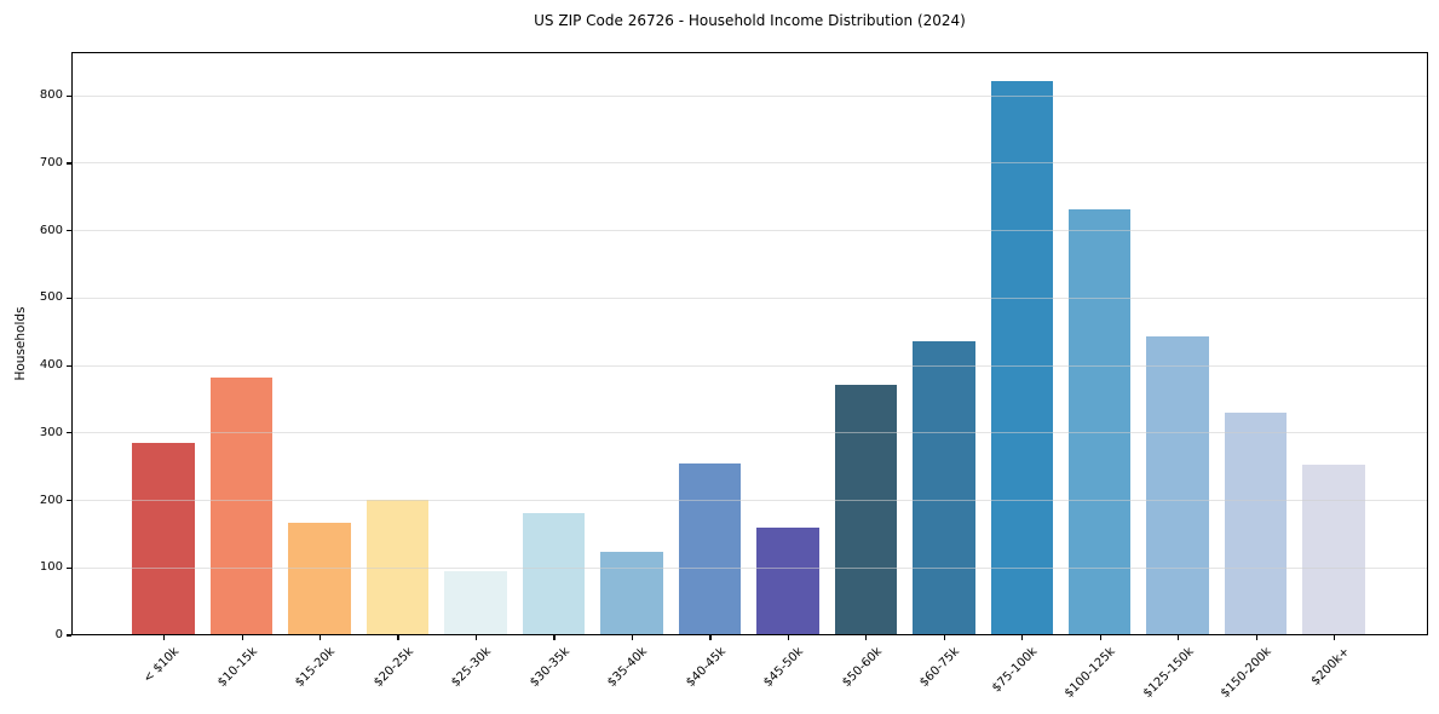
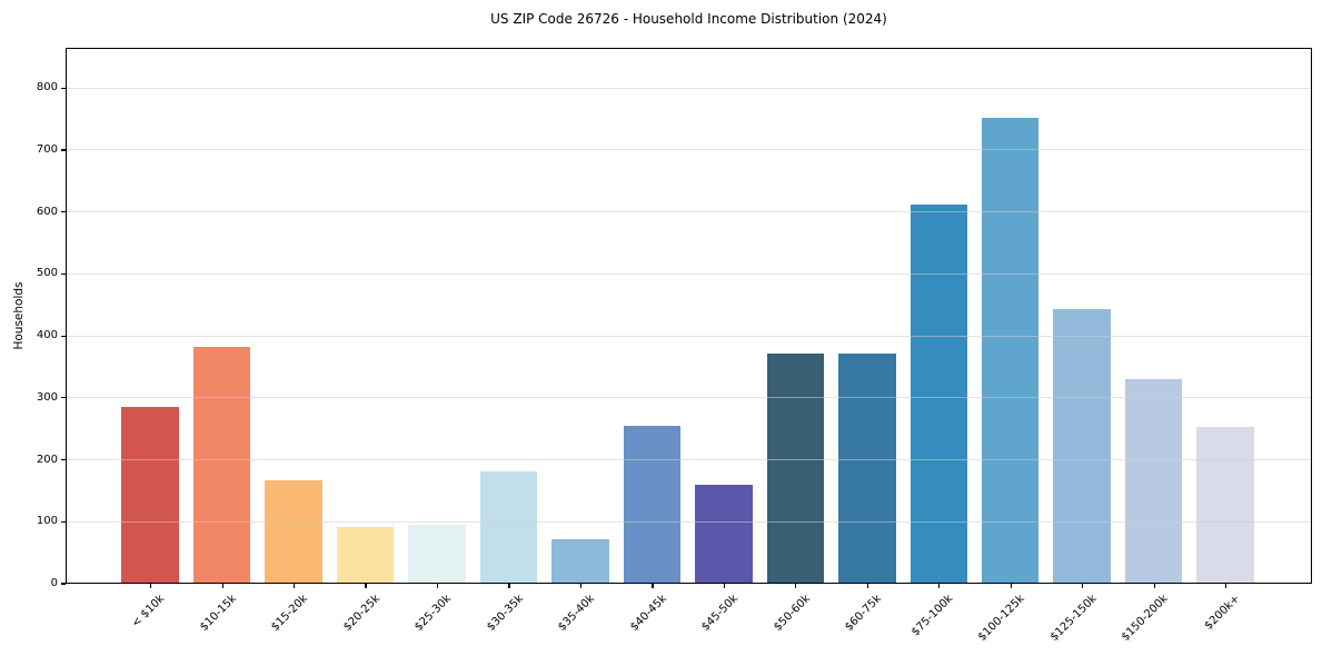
$20-25k: 200 -> 90
$35-40k: 120 -> 70
$60-75k: 440 -> 370
$75-100k: 820 -> 610
$100-125k: 630 -> 750
